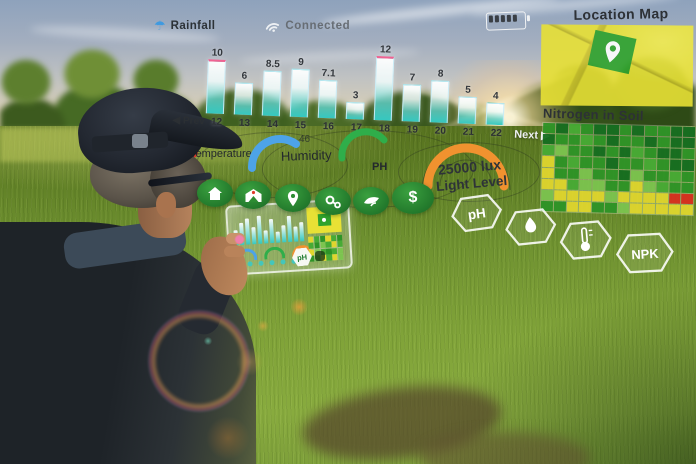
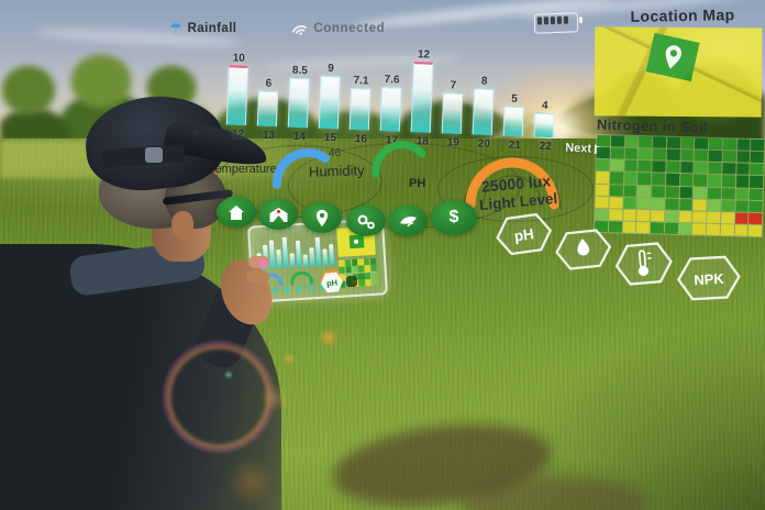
17: 3 -> 7.6
